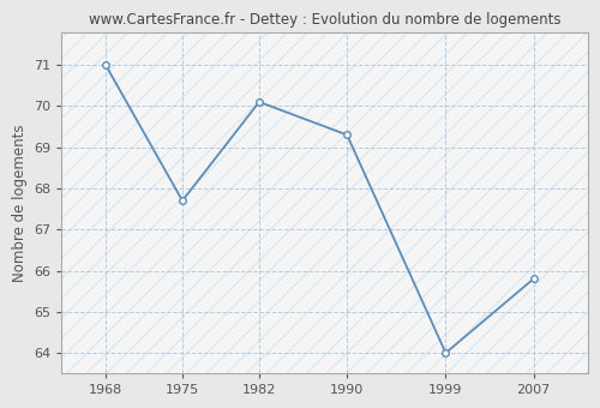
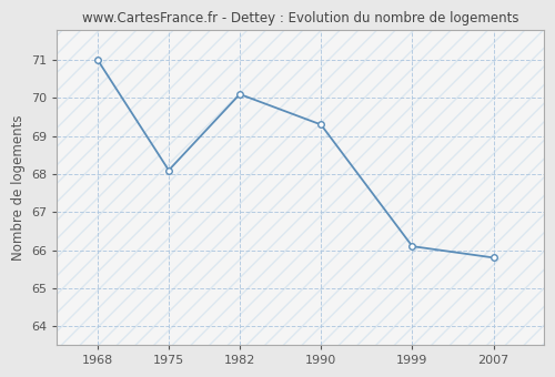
1975: 67.7 -> 68.1
1999: 64.0 -> 66.1
